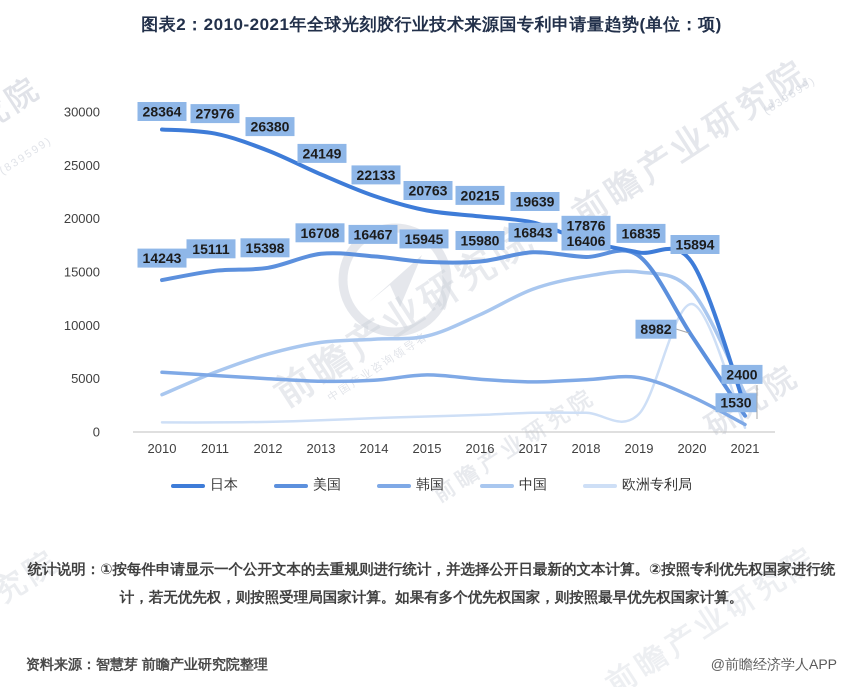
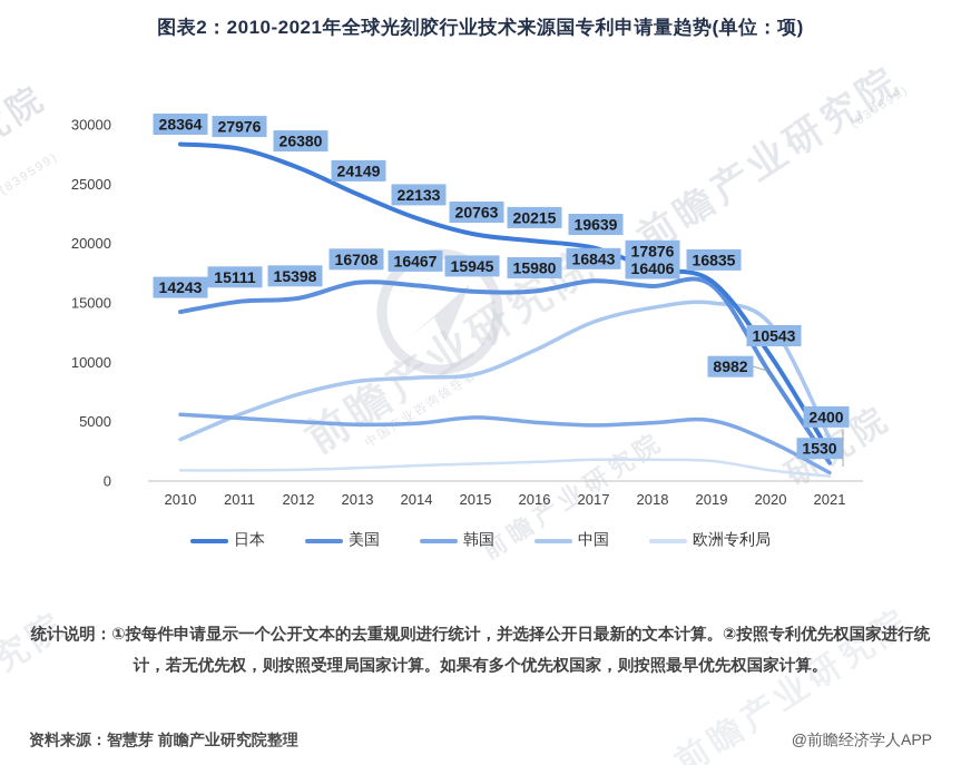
日本/2020: 15894 -> 10543
欧洲专利局/2020: 12000 -> 900
